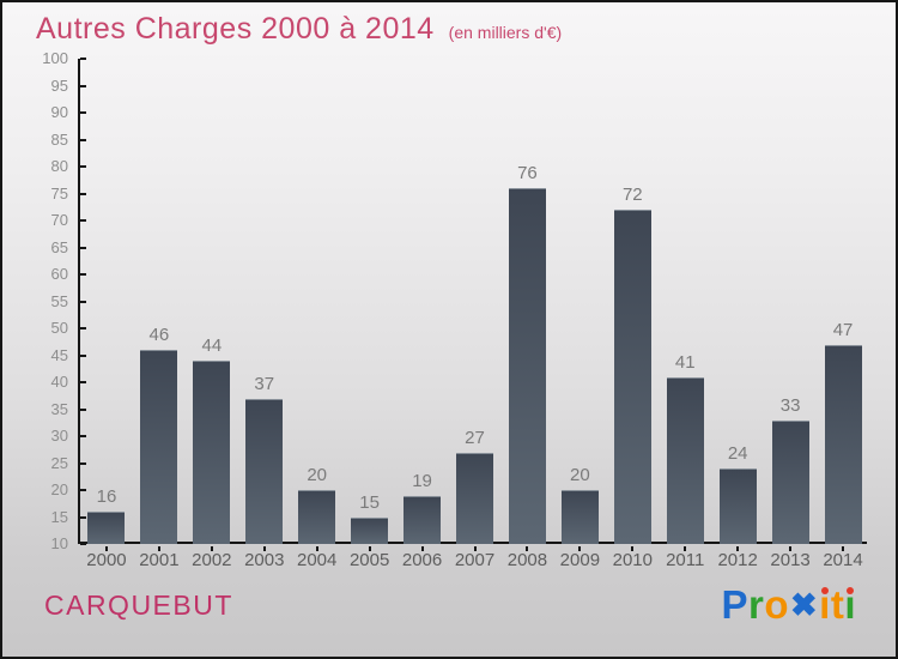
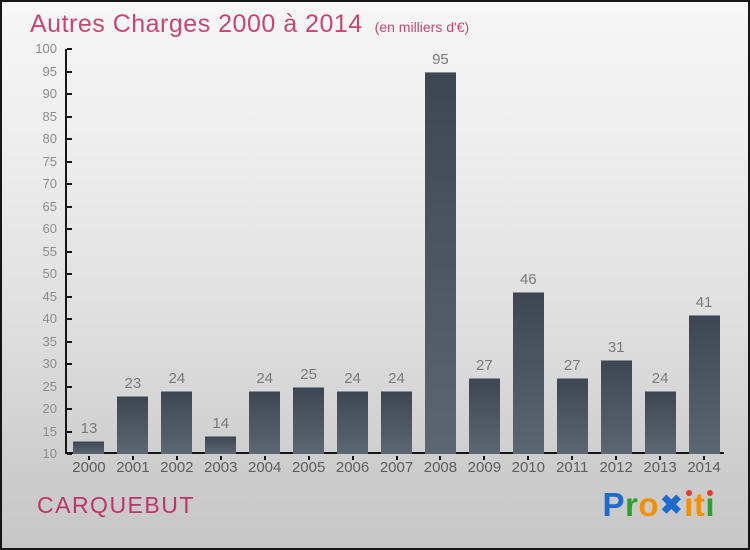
2000: 16 -> 13
2001: 46 -> 23
2002: 44 -> 24
2003: 37 -> 14
2004: 20 -> 24
2005: 15 -> 25
2006: 19 -> 24
2007: 27 -> 24
2008: 76 -> 95
2009: 20 -> 27
2010: 72 -> 46
2011: 41 -> 27
2012: 24 -> 31
2013: 33 -> 24
2014: 47 -> 41
